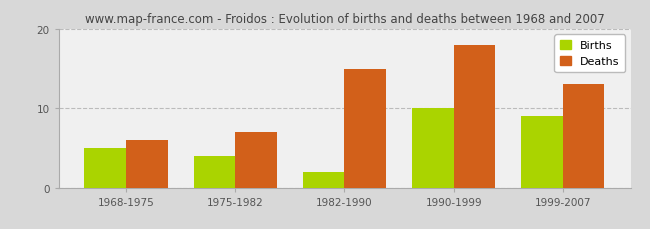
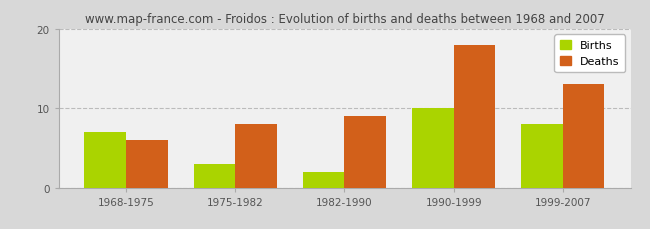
Births/1968-1975: 5 -> 7
Births/1975-1982: 4 -> 3
Deaths/1975-1982: 7 -> 8
Deaths/1982-1990: 15 -> 9
Births/1999-2007: 9 -> 8
